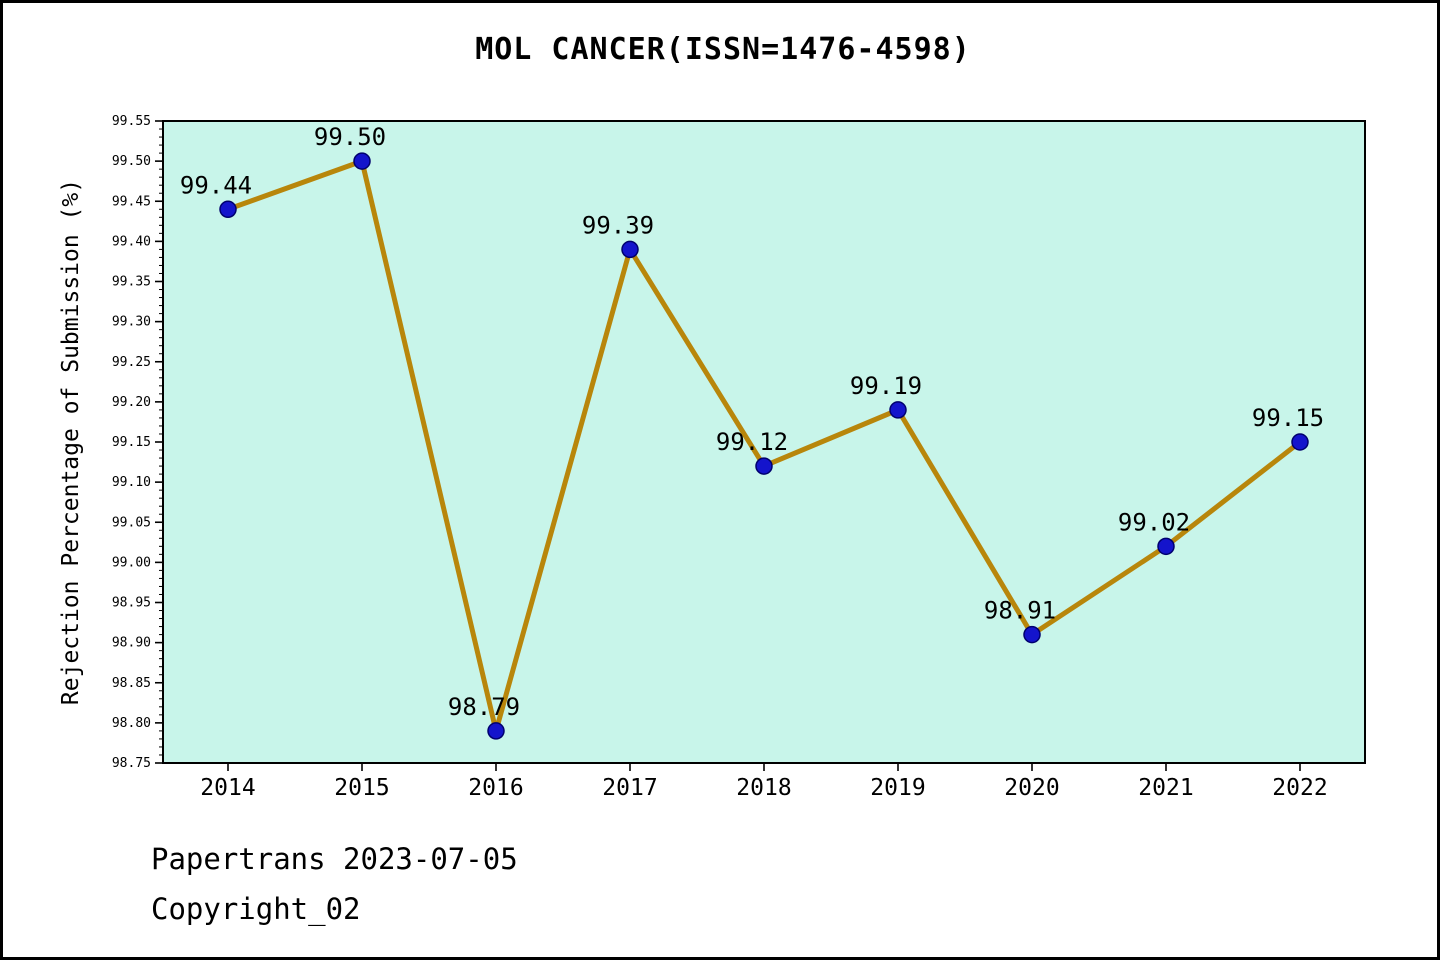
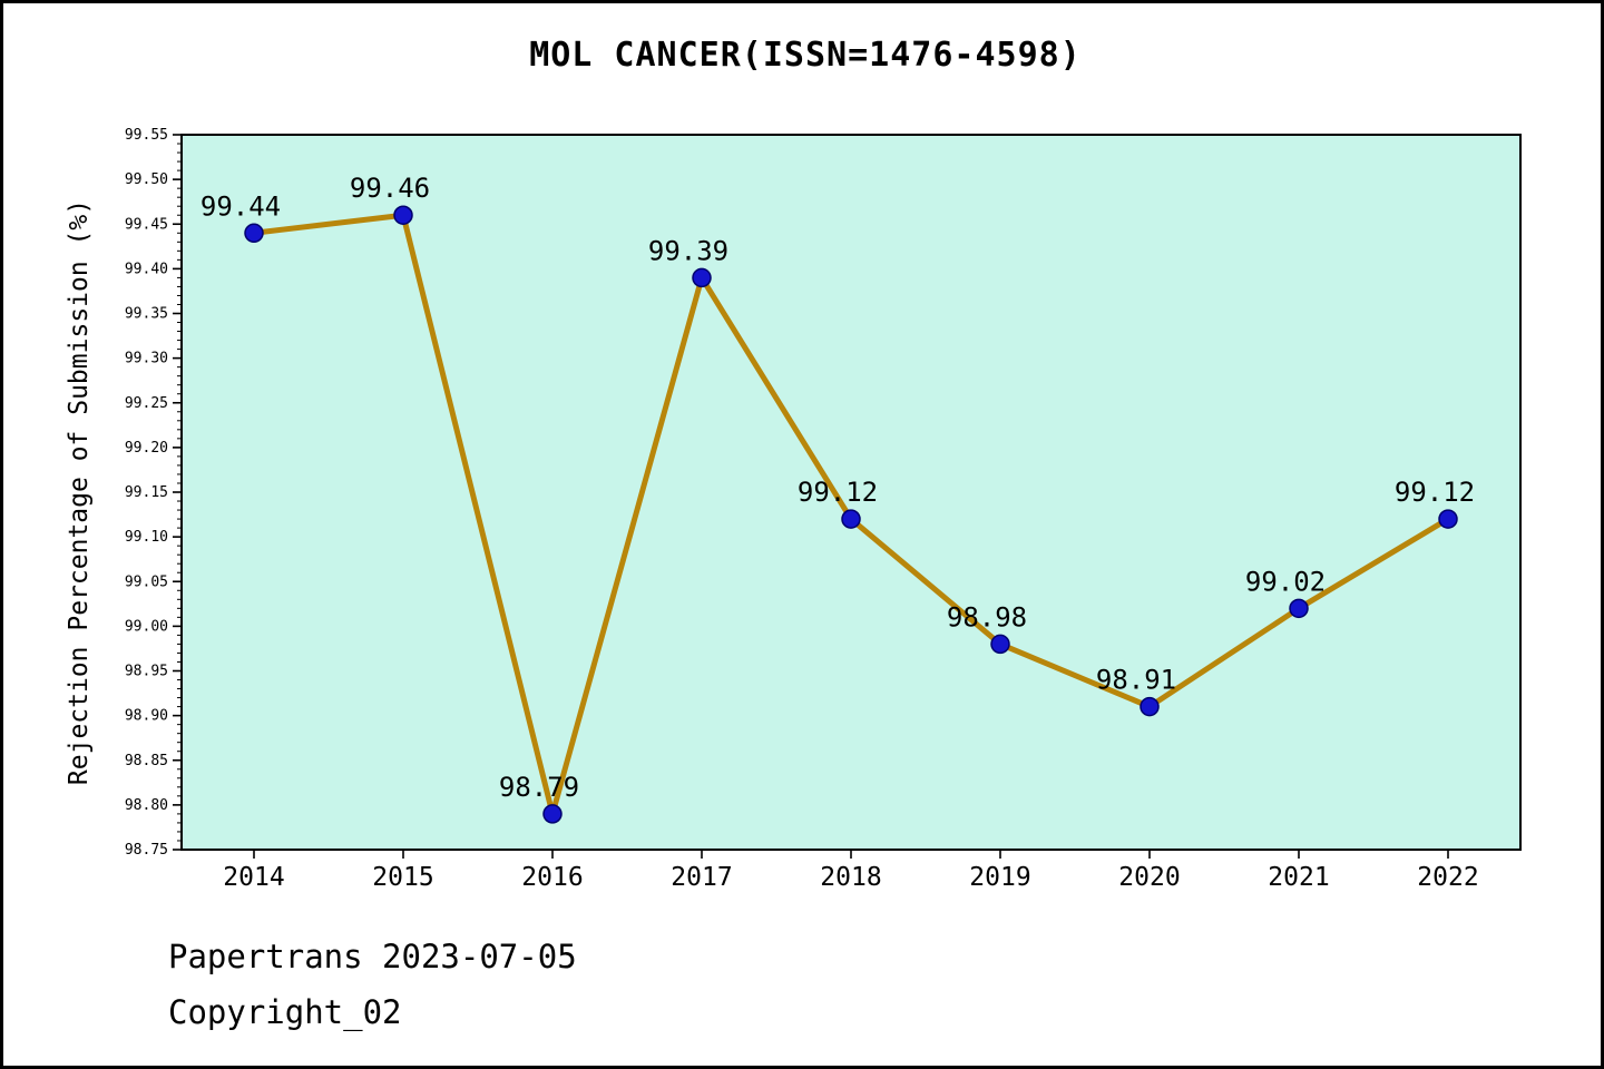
2015: 99.50 -> 99.46
2019: 99.19 -> 98.98
2022: 99.15 -> 99.12
